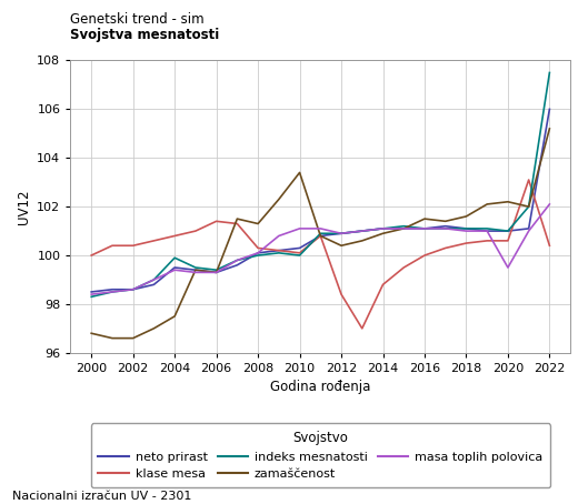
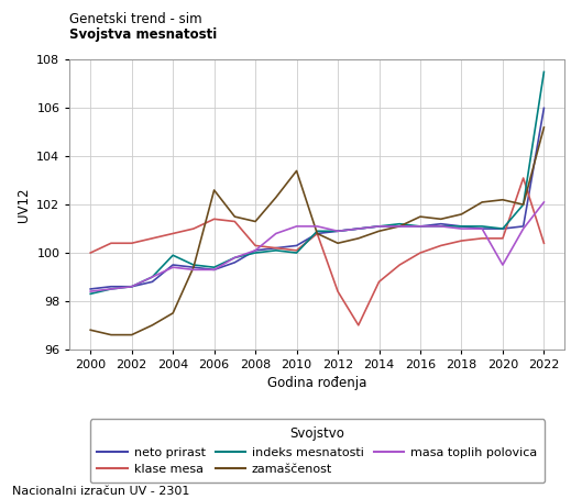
zamaščenost/2006: 99.3 -> 102.6
